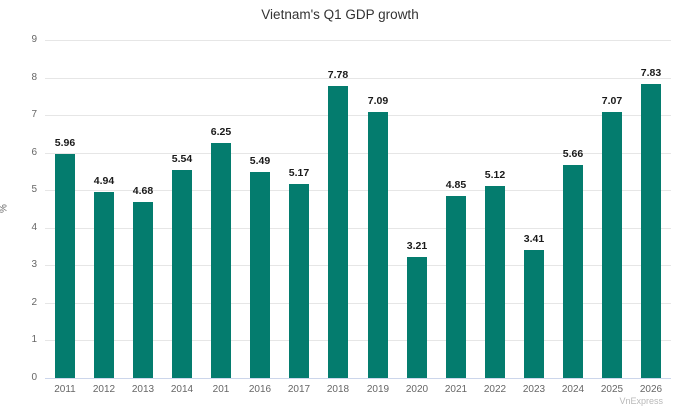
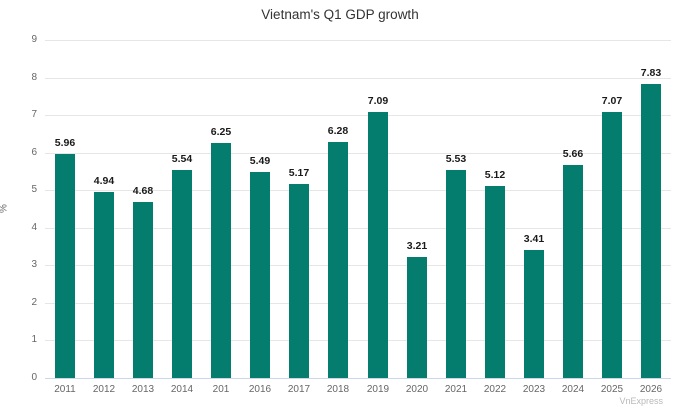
2018: 7.78 -> 6.28
2021: 4.85 -> 5.53
